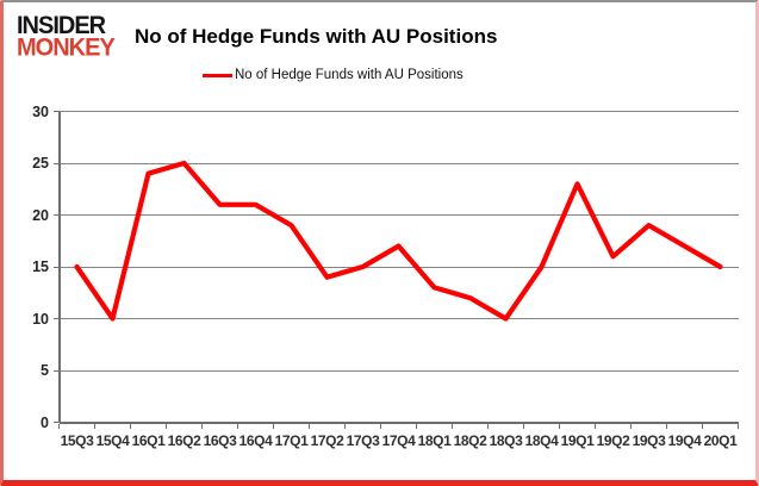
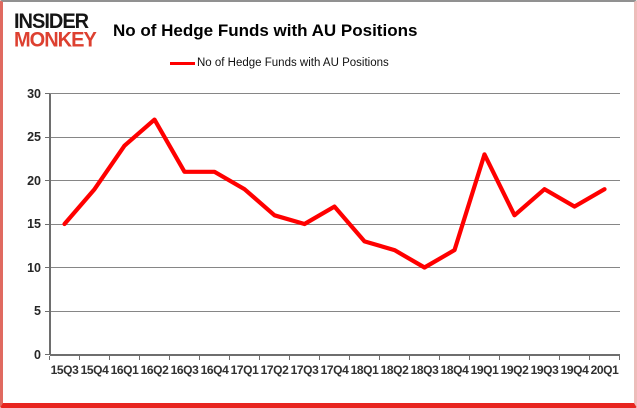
15Q4: 10 -> 19
16Q2: 25 -> 27
17Q2: 14 -> 16
18Q4: 15 -> 12
20Q1: 15 -> 19
